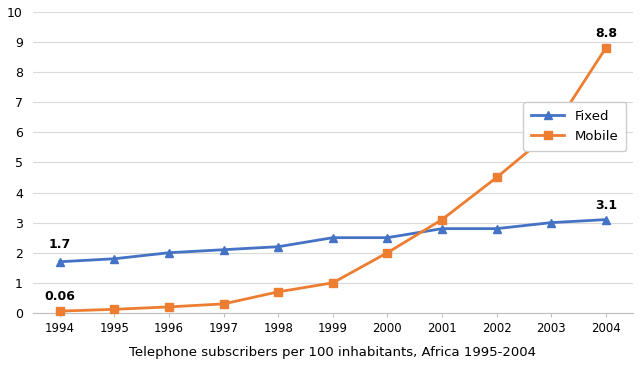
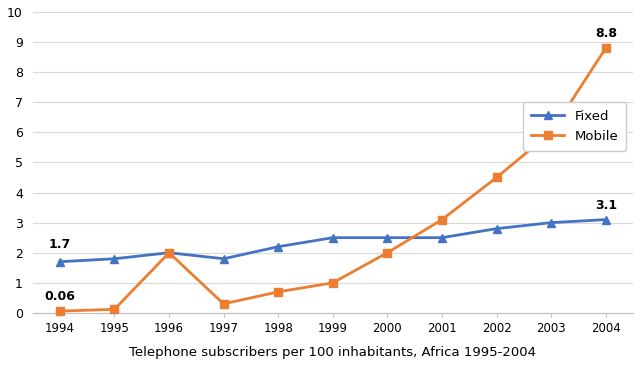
Mobile/1996: 0.20 -> 2.00
Fixed/1997: 2.1 -> 1.8
Fixed/2001: 2.8 -> 2.5
